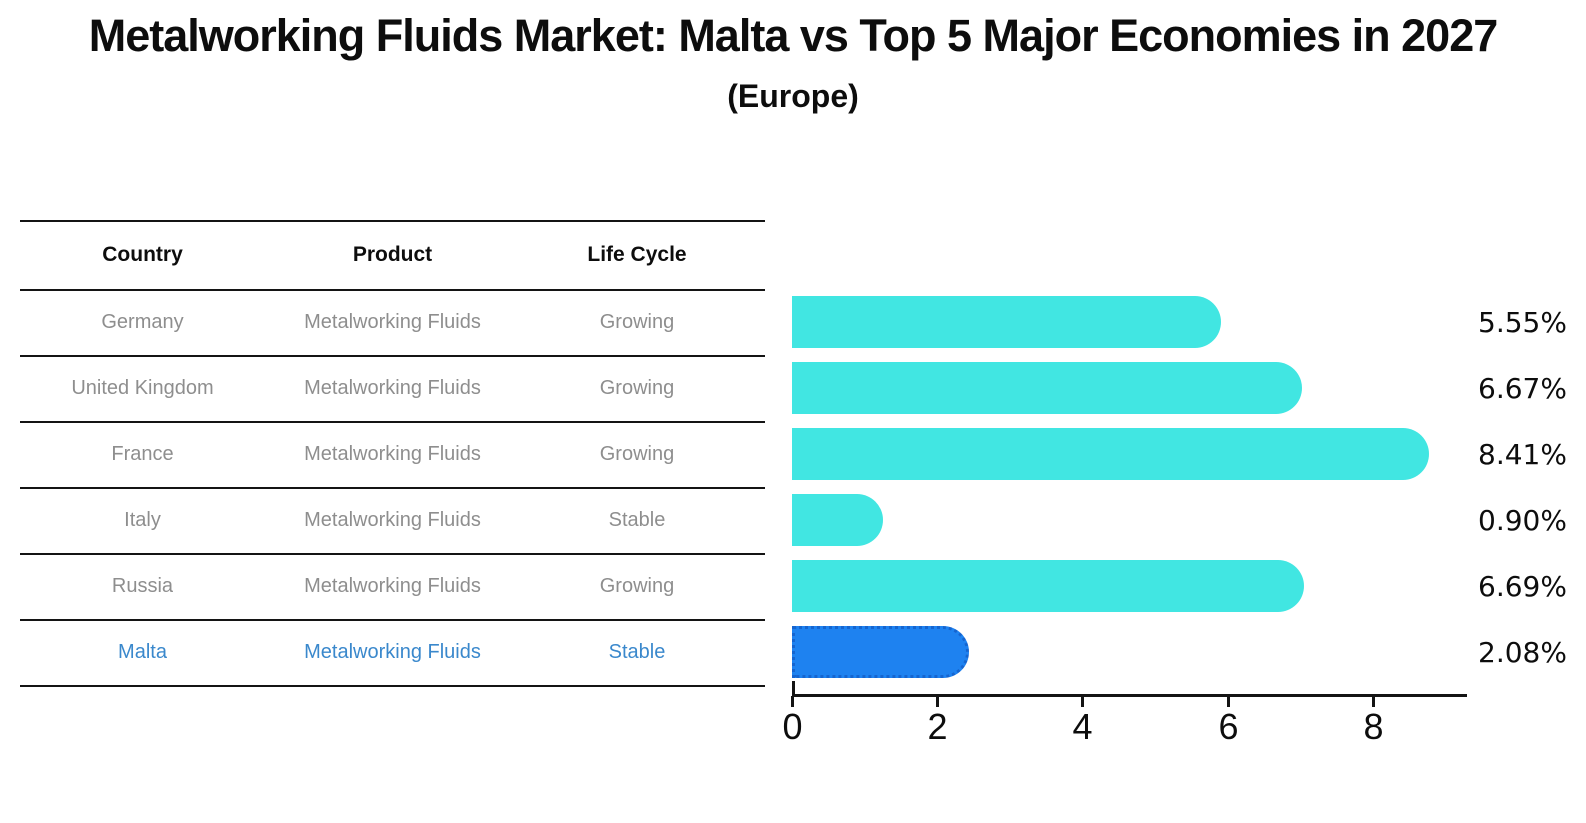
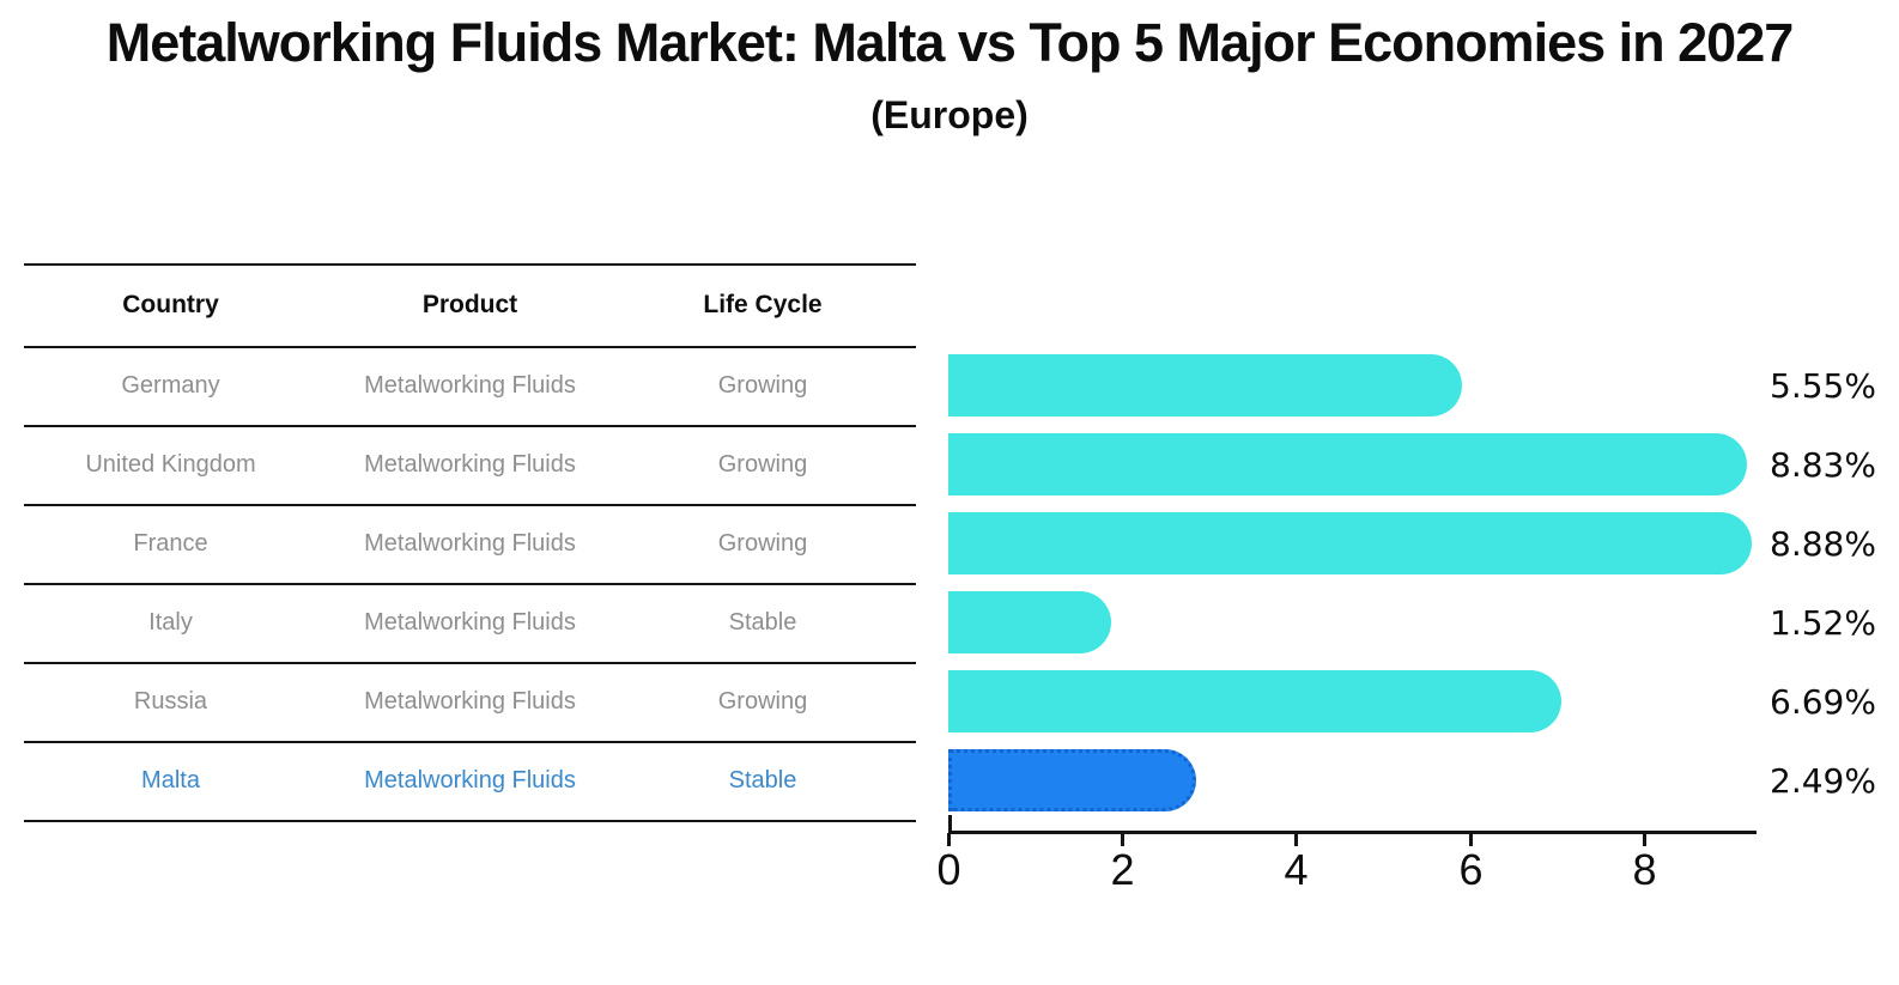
United Kingdom: 6.67% -> 8.83%
France: 8.41% -> 8.88%
Italy: 0.90% -> 1.52%
Malta: 2.08% -> 2.49%
